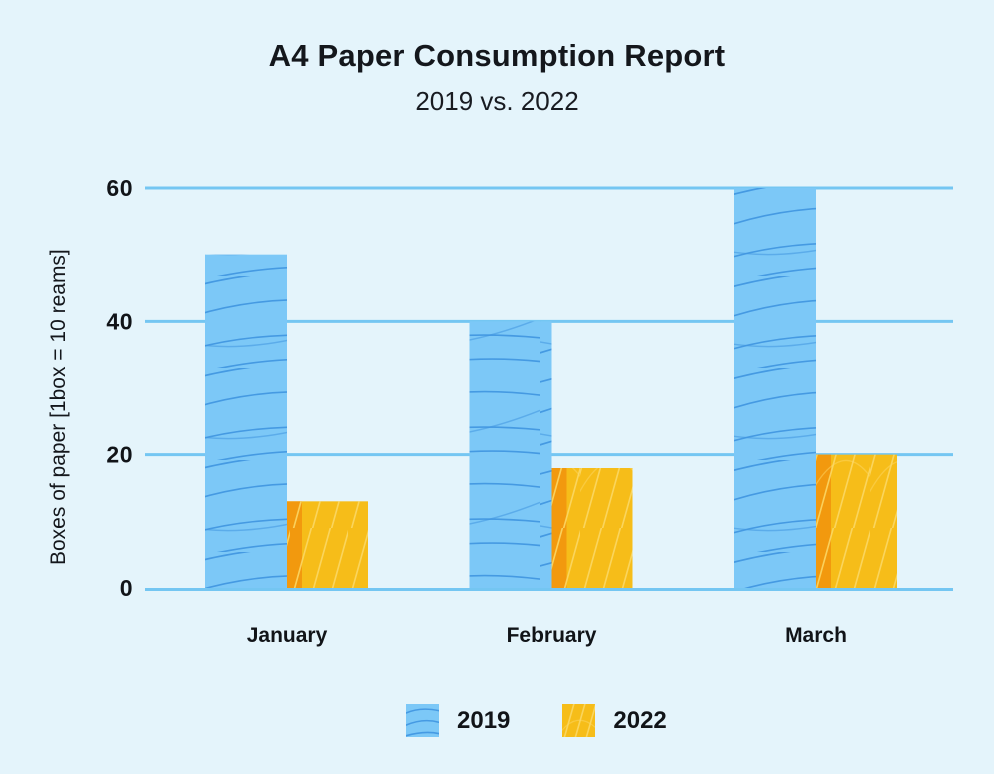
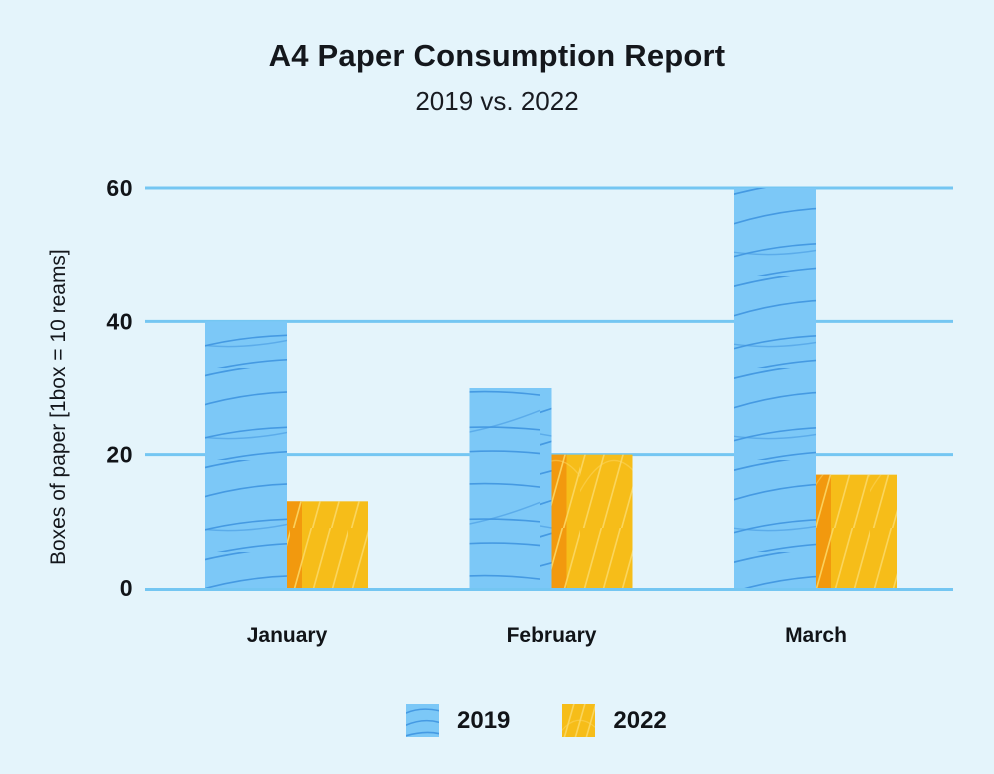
2019/January: 50 -> 40
2019/February: 40 -> 30
2022/February: 18 -> 20
2022/March: 20 -> 17
